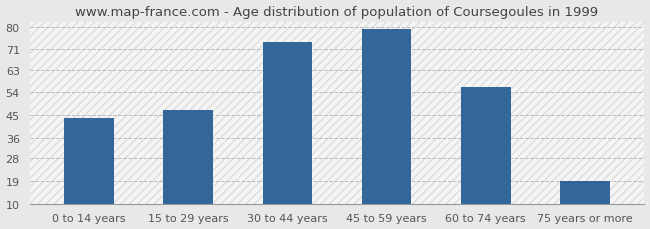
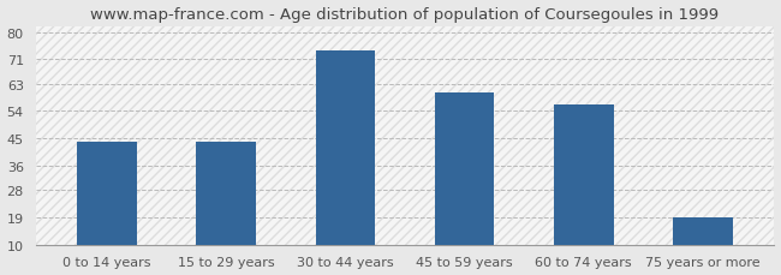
15 to 29 years: 47 -> 44
45 to 59 years: 79 -> 60
